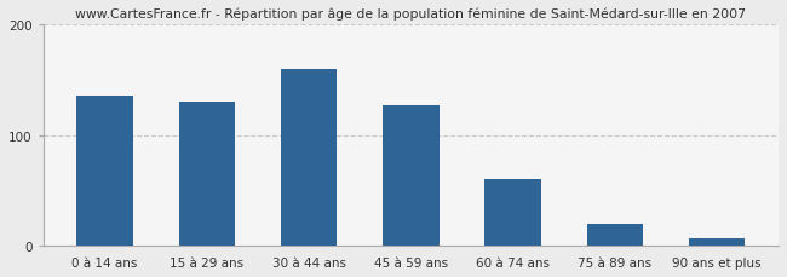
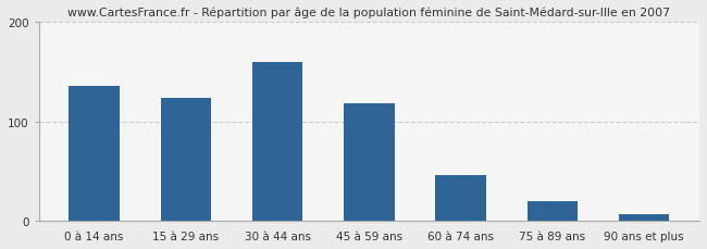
15 à 29 ans: 130 -> 124
45 à 59 ans: 127 -> 118
60 à 74 ans: 60 -> 46
